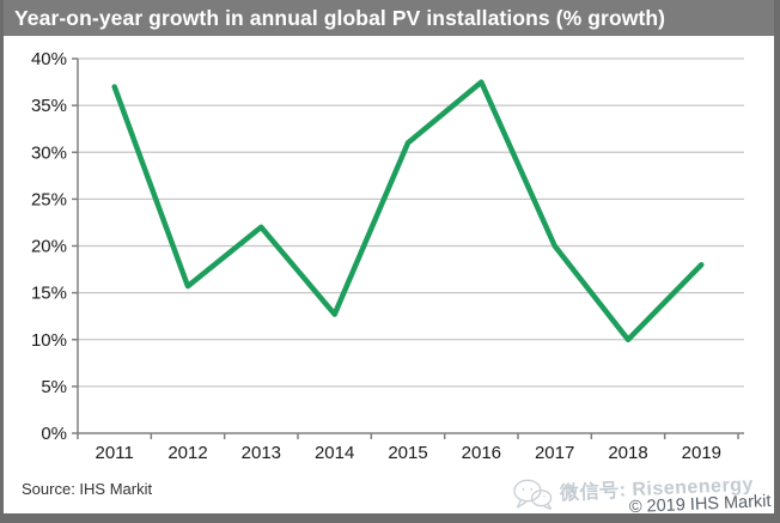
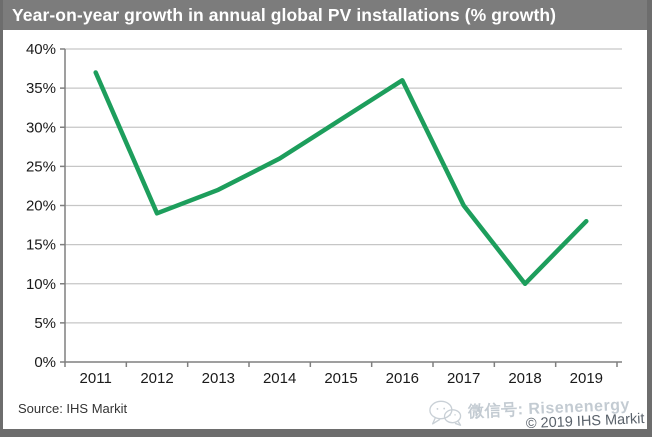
2012: 16% -> 19%
2014: 13% -> 26%
2016: 38% -> 36%
